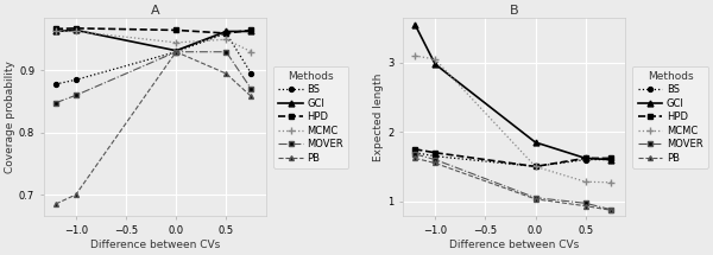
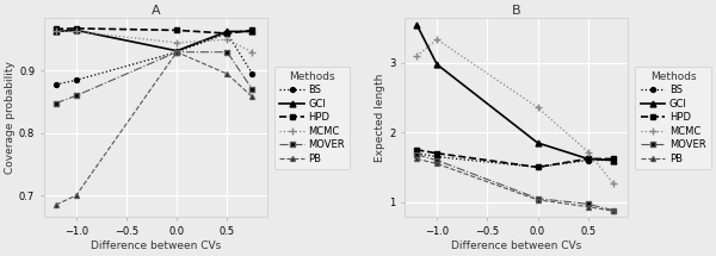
B/MCMC/−1.0: 3.05 -> 3.34
B/MCMC/0.0: 1.50 -> 2.36
B/MCMC/0.5: 1.28 -> 1.72
